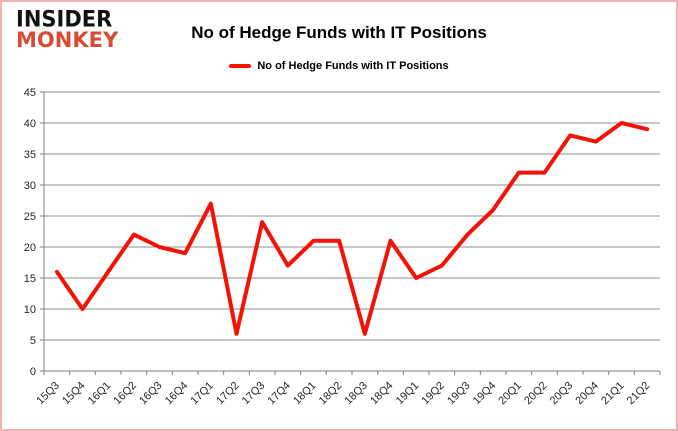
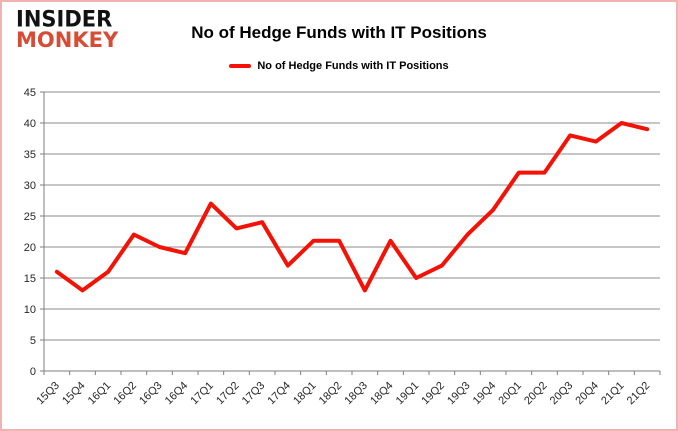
15Q4: 10 -> 13
17Q2: 6 -> 23
18Q3: 6 -> 13
